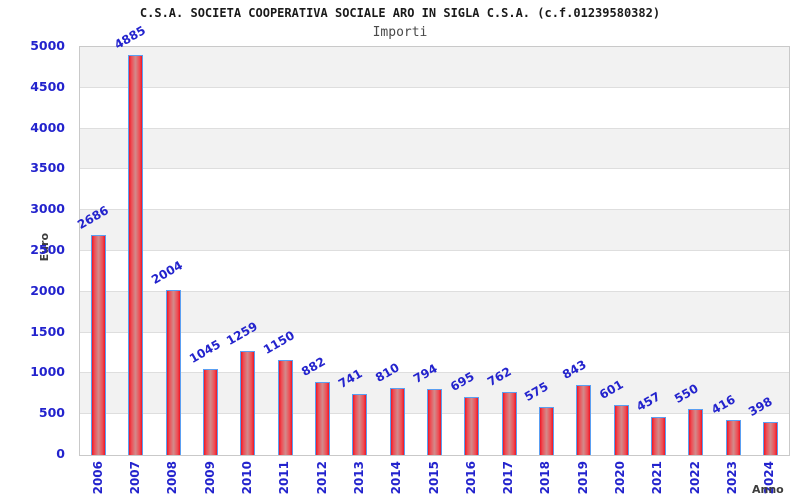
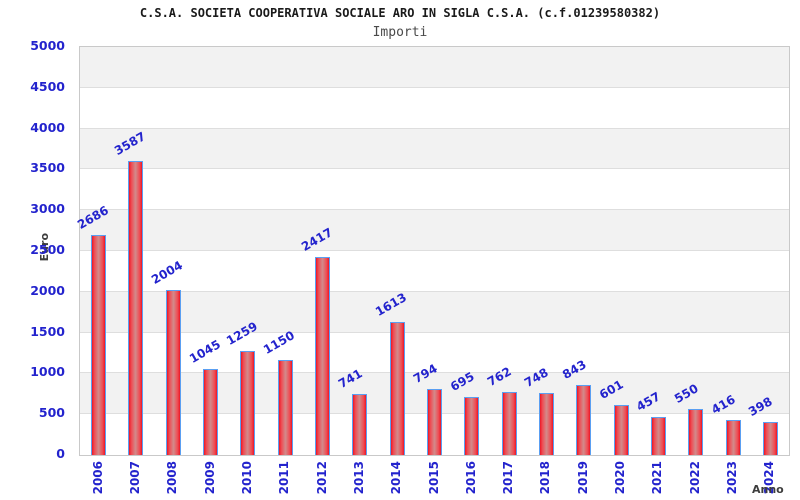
2007: 4885 -> 3587
2012: 882 -> 2417
2014: 810 -> 1613
2018: 575 -> 748
